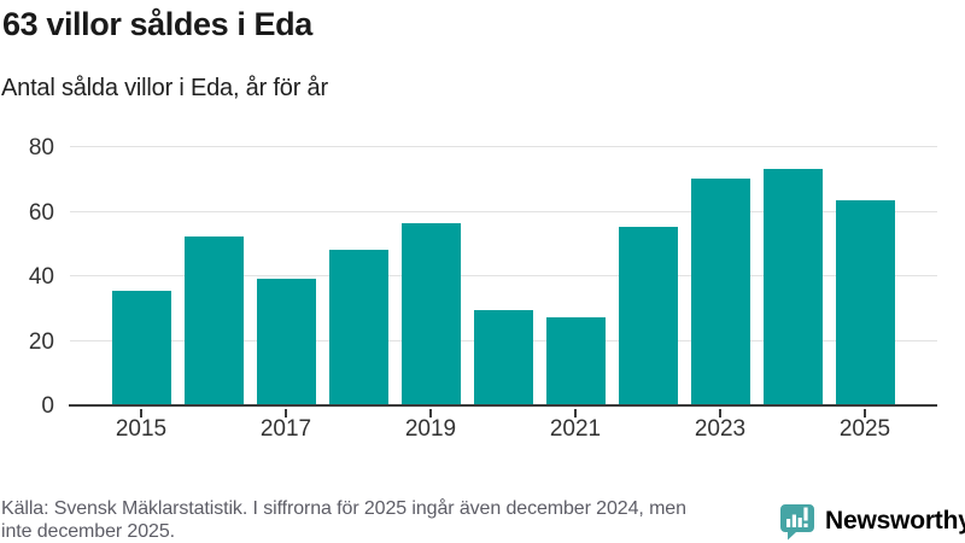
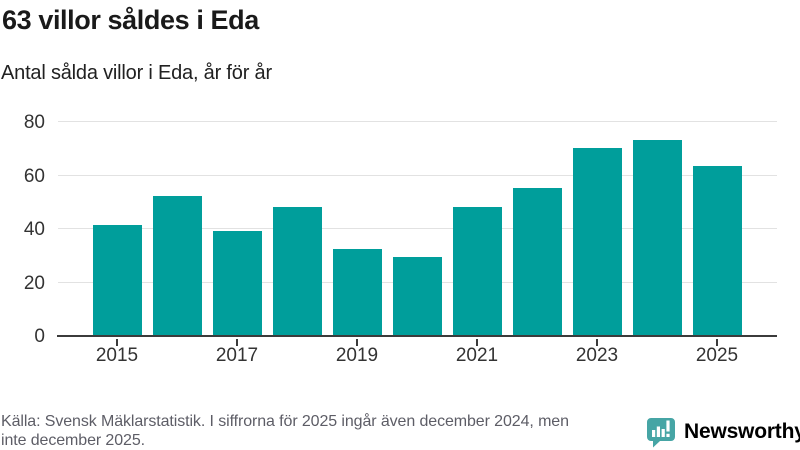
2015: 35 -> 41
2019: 56 -> 32
2021: 27 -> 48
